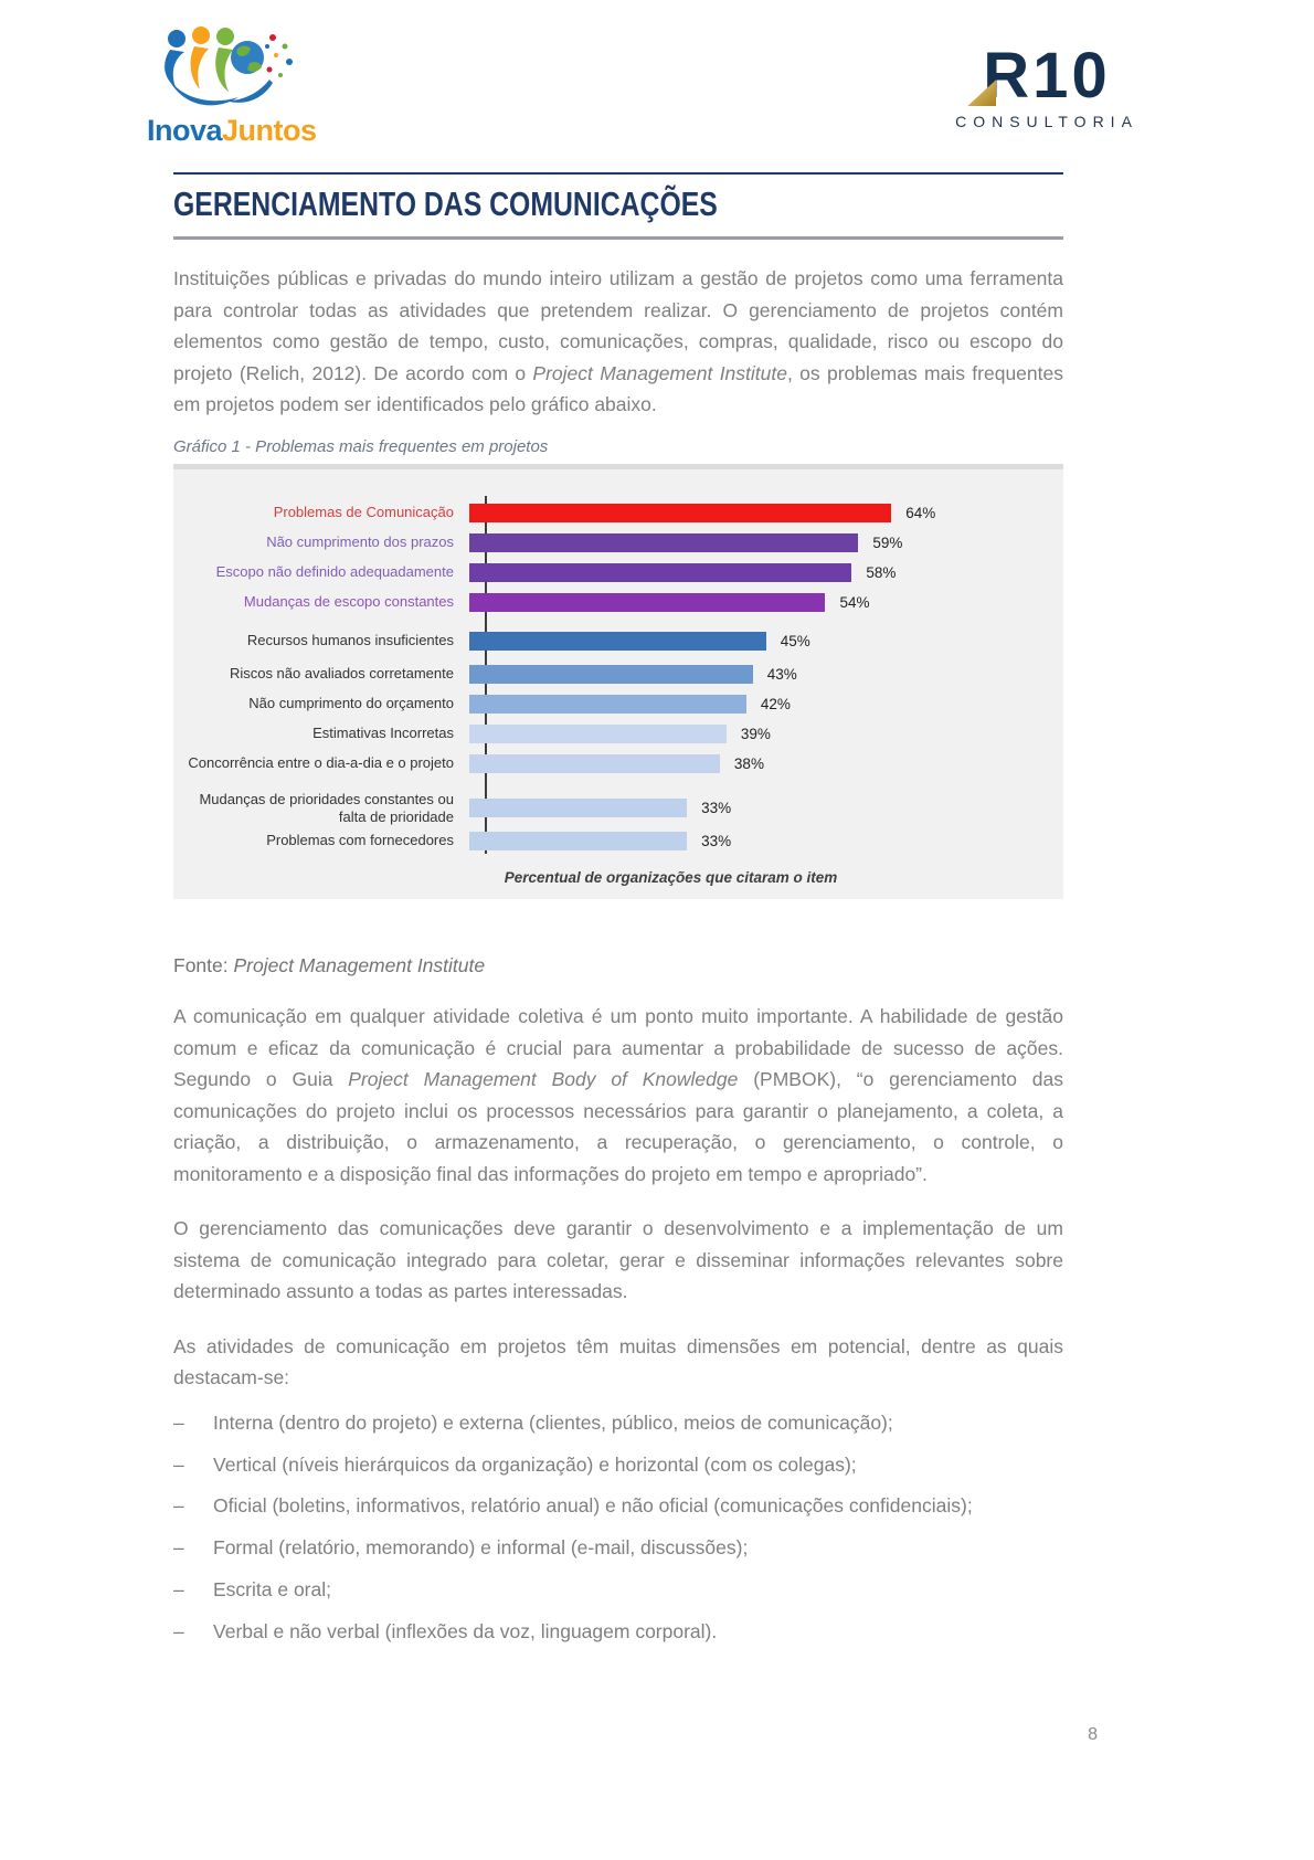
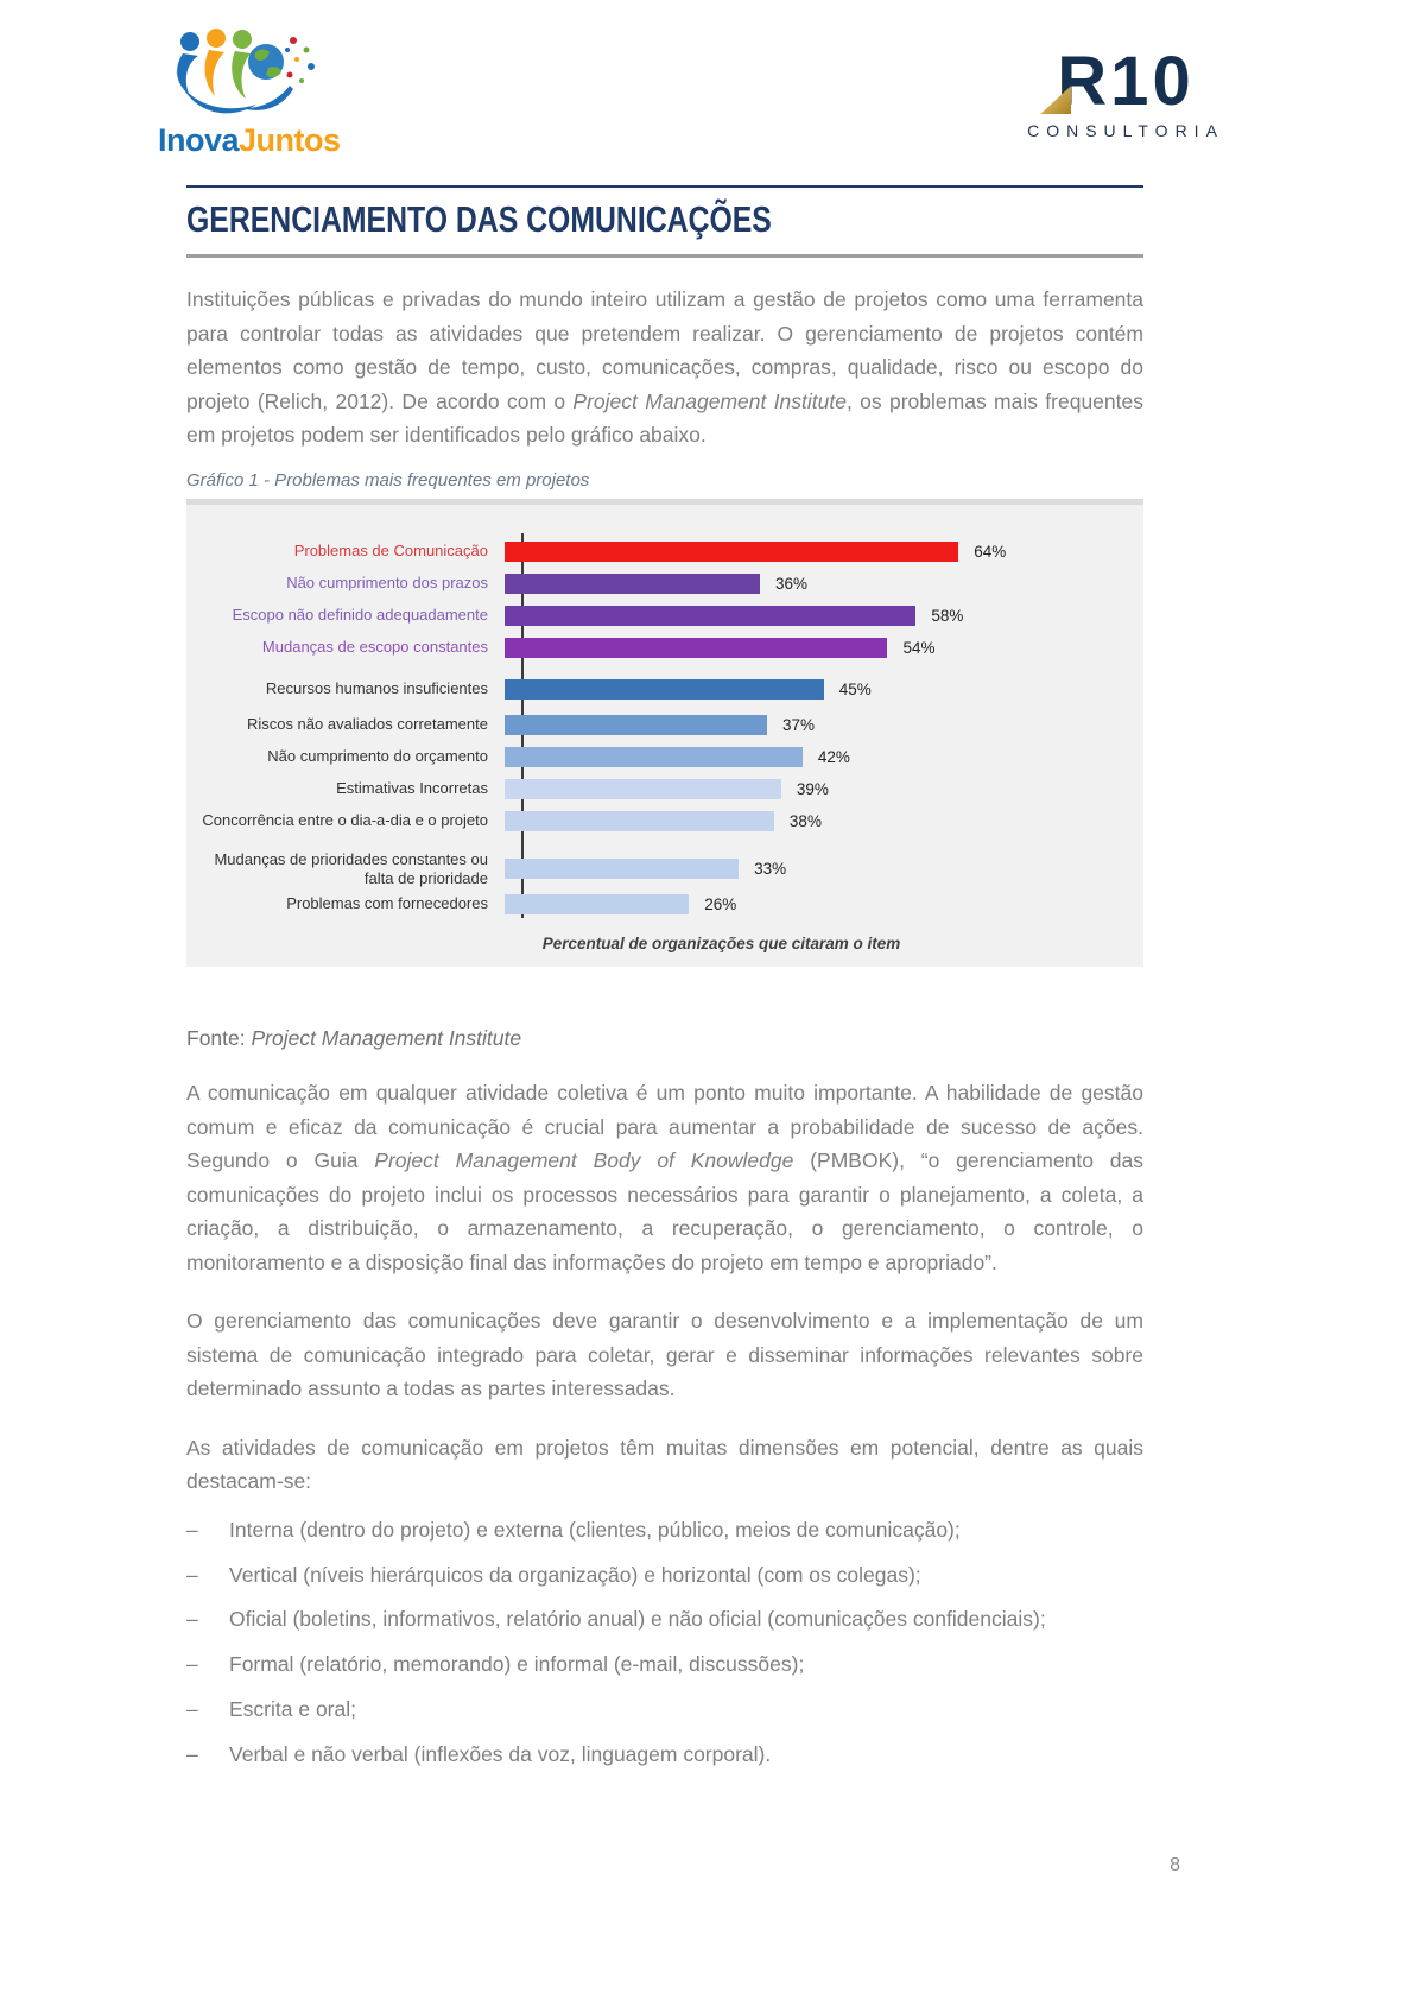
Não cumprimento dos prazos: 59% -> 36%
Riscos não avaliados corretamente: 43% -> 37%
Problemas com fornecedores: 33% -> 26%
